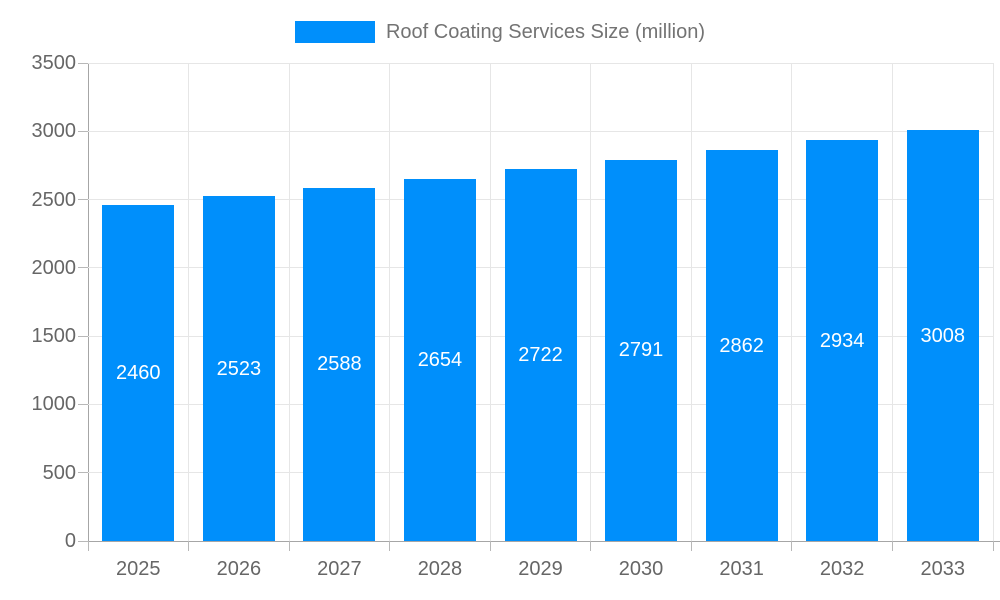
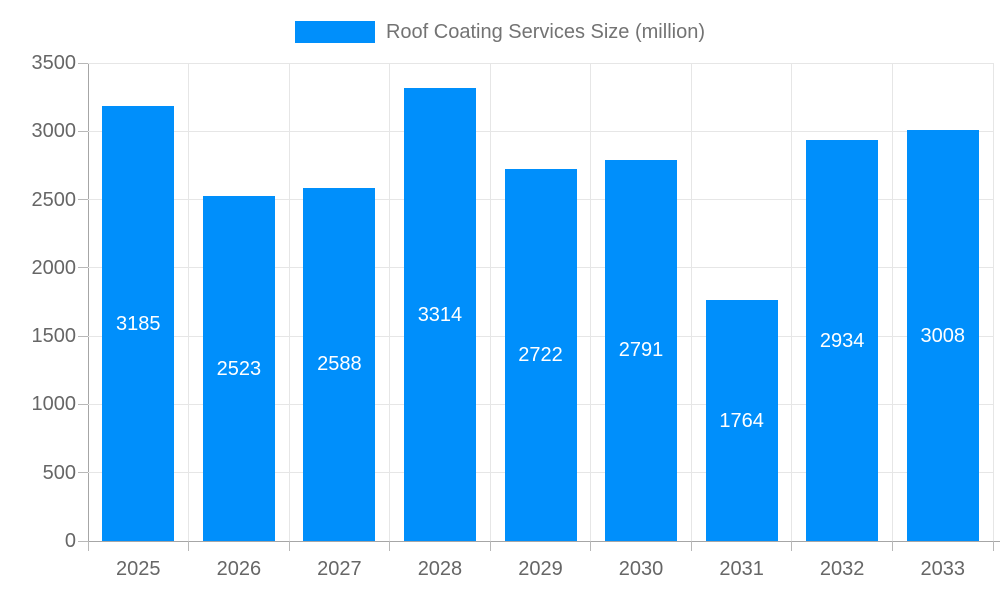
2025: 2460 -> 3185
2028: 2654 -> 3314
2031: 2862 -> 1764
